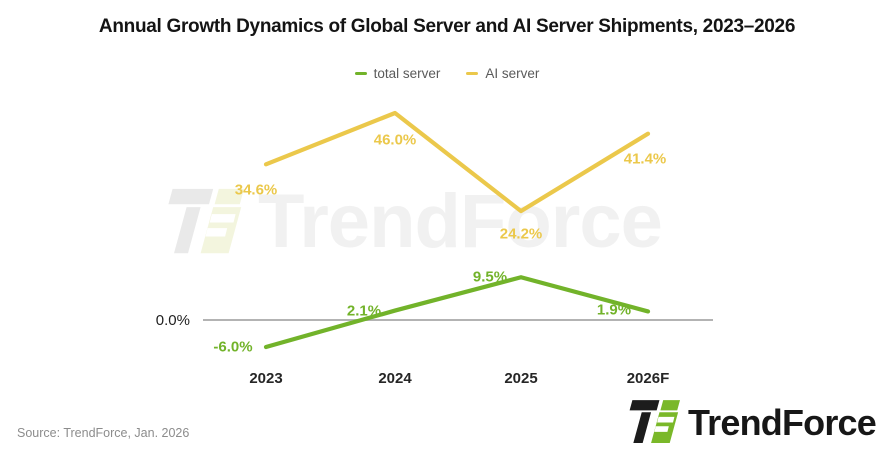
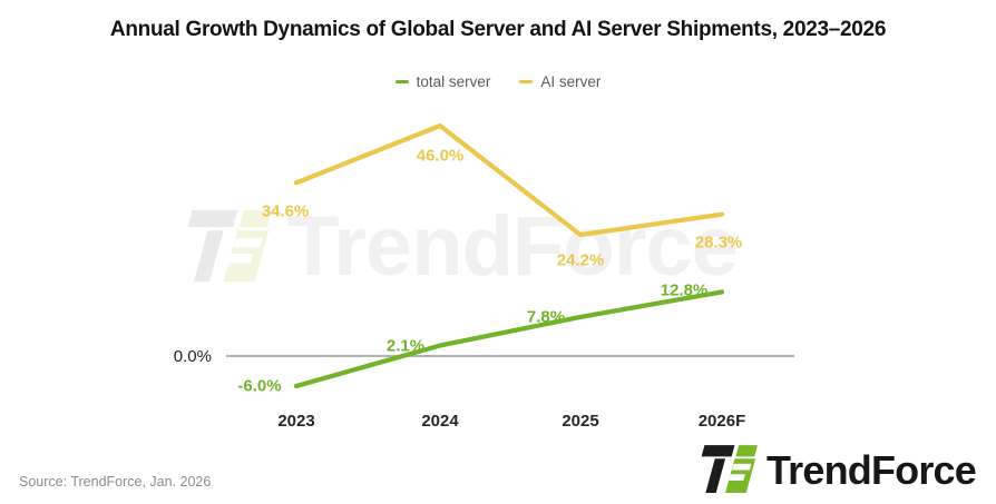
total server/2025: 9.5% -> 7.8%
total server/2026F: 1.9% -> 12.8%
AI server/2026F: 41.4% -> 28.3%
